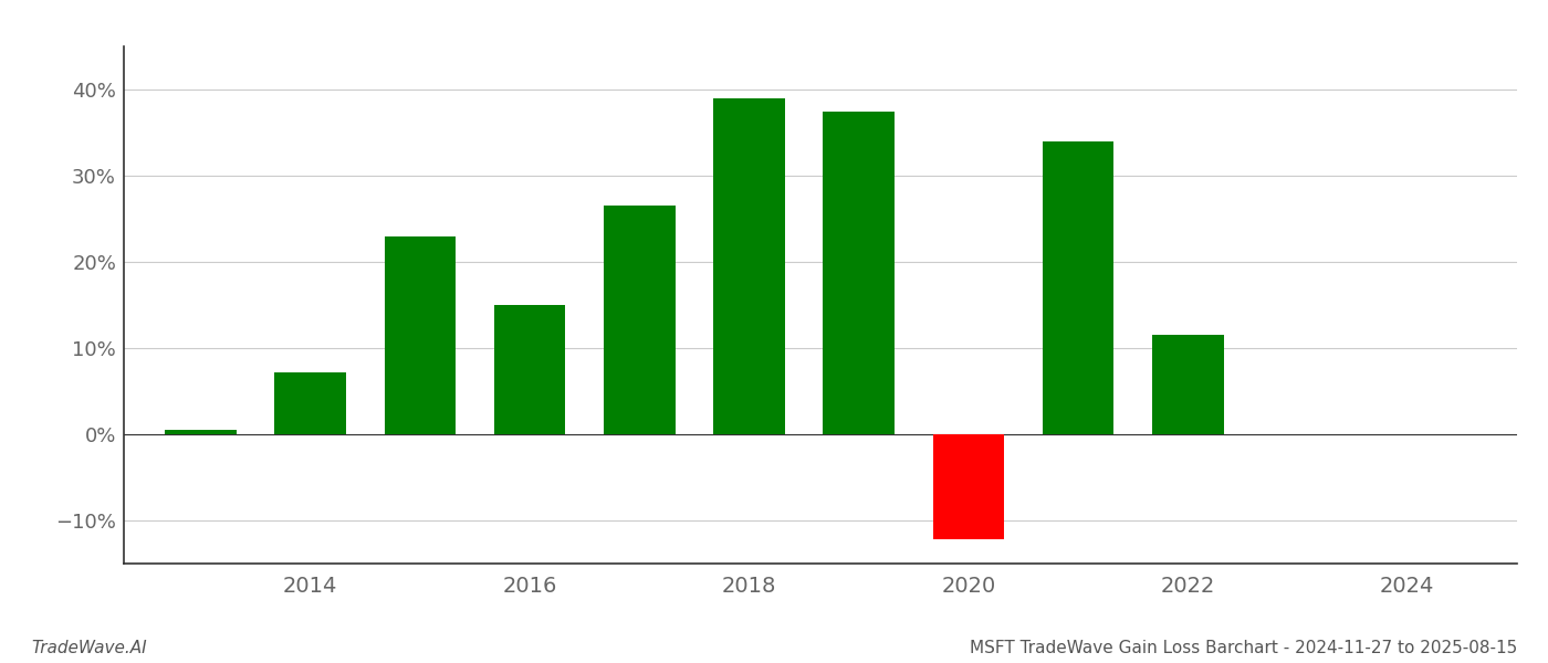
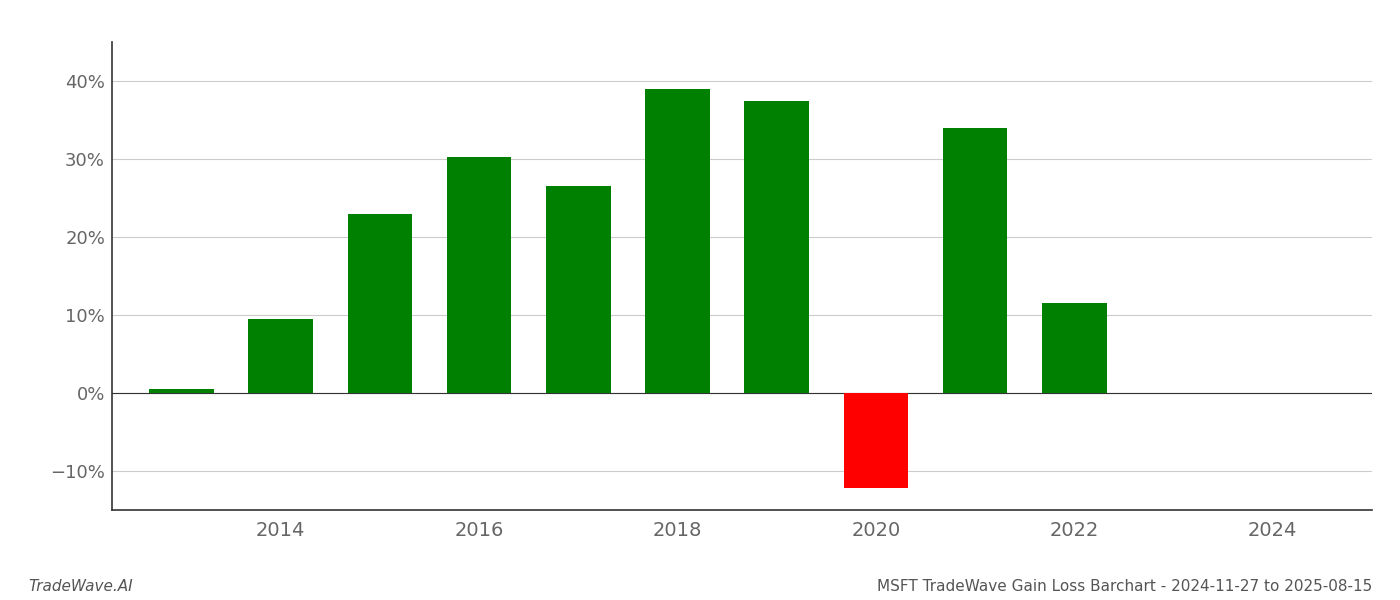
2014: 7.2% -> 9.5%
2016: 15.0% -> 30.2%
